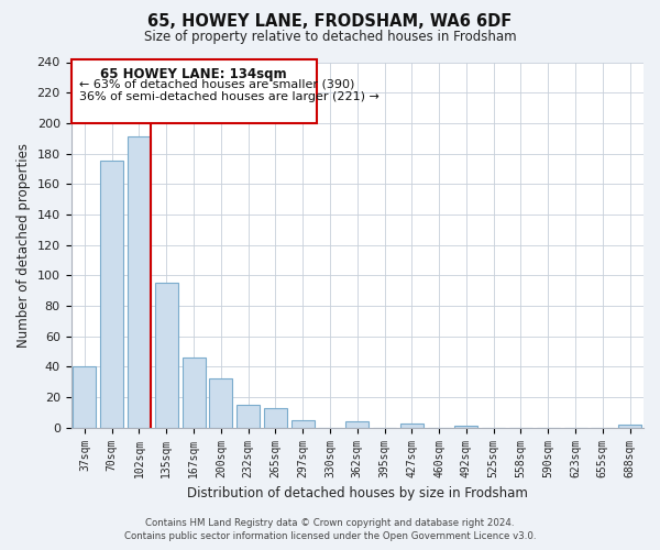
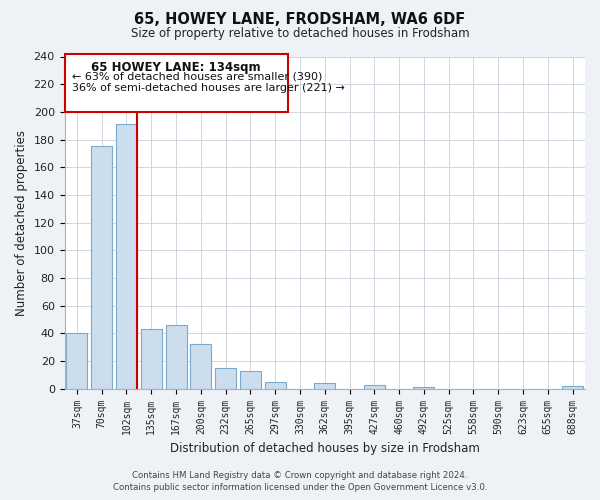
135sqm: 95 -> 43
